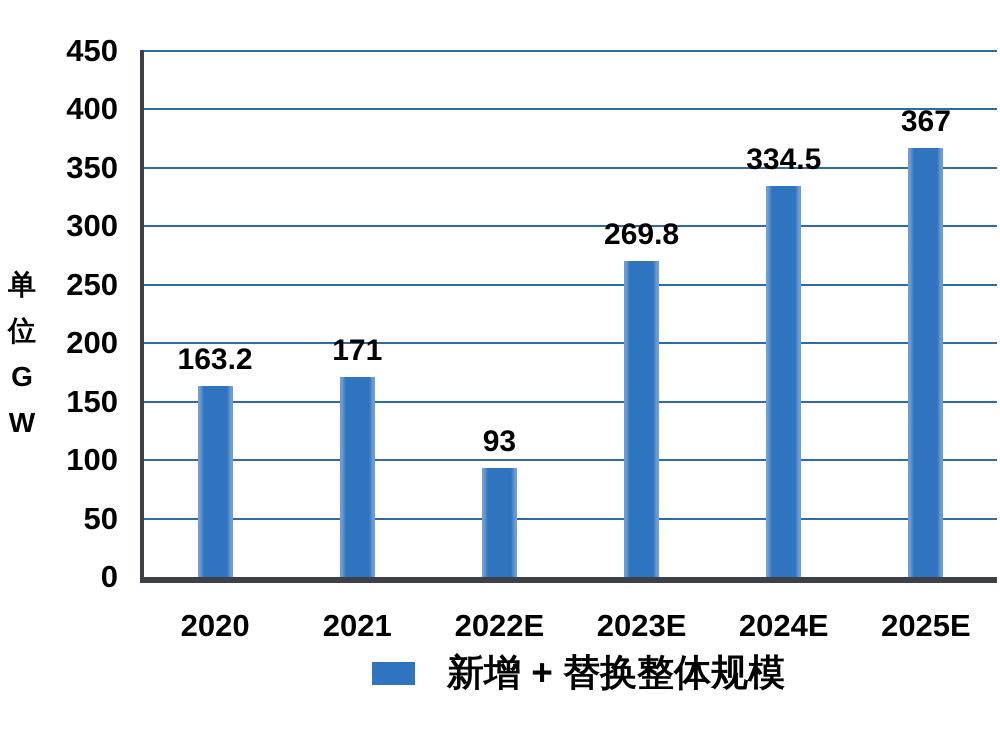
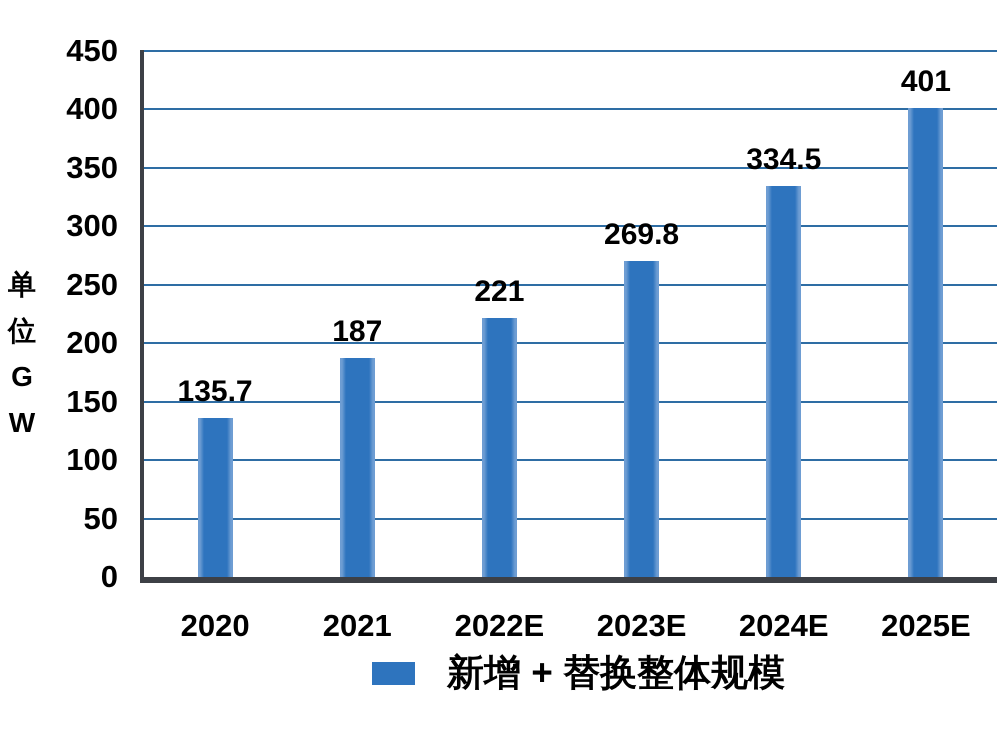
2020: 163.2 -> 135.7
2021: 171 -> 187
2022E: 93 -> 221
2025E: 367 -> 401
